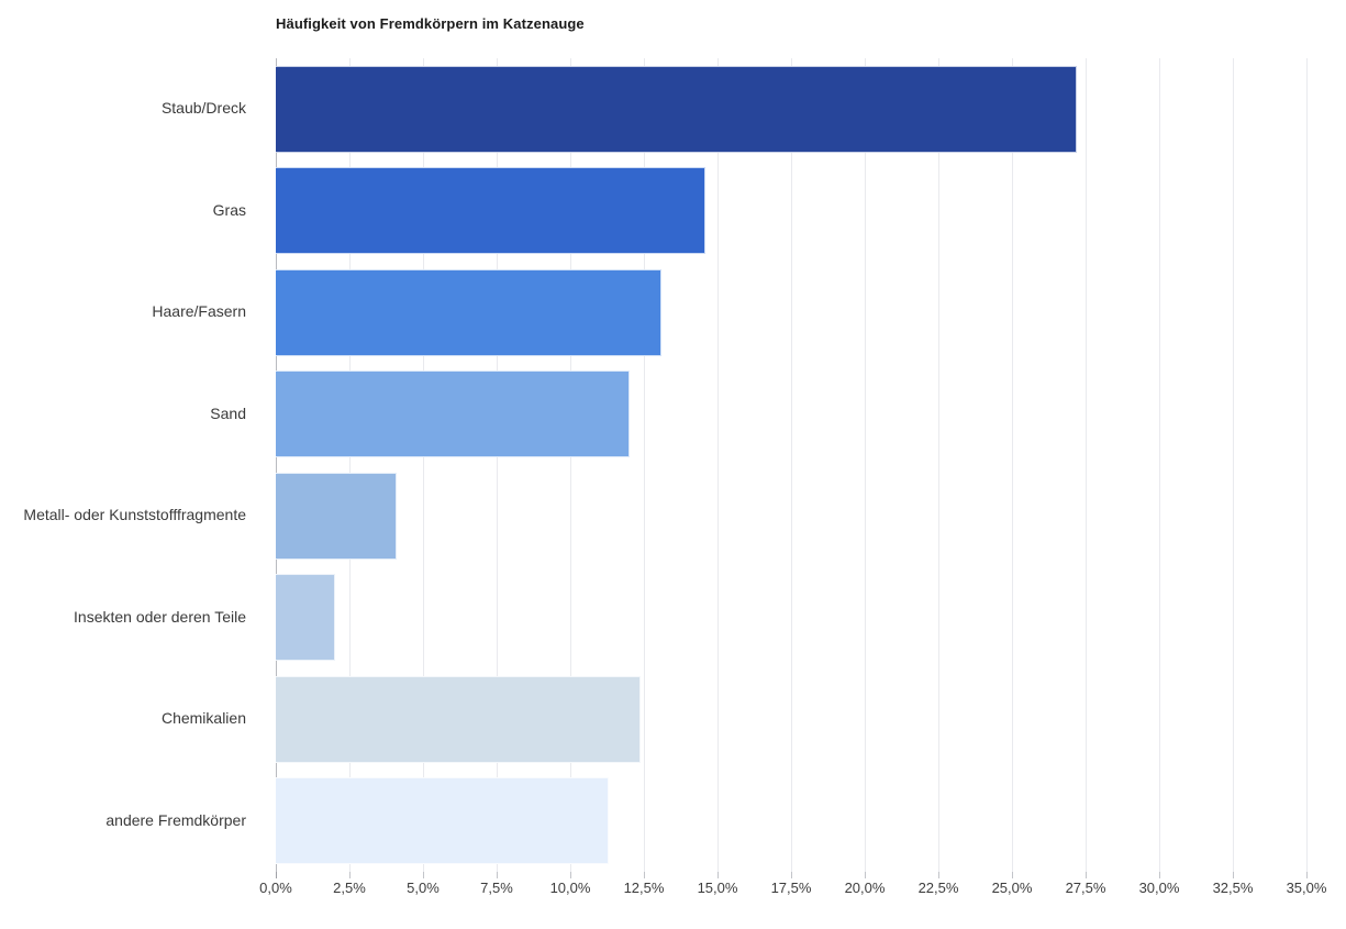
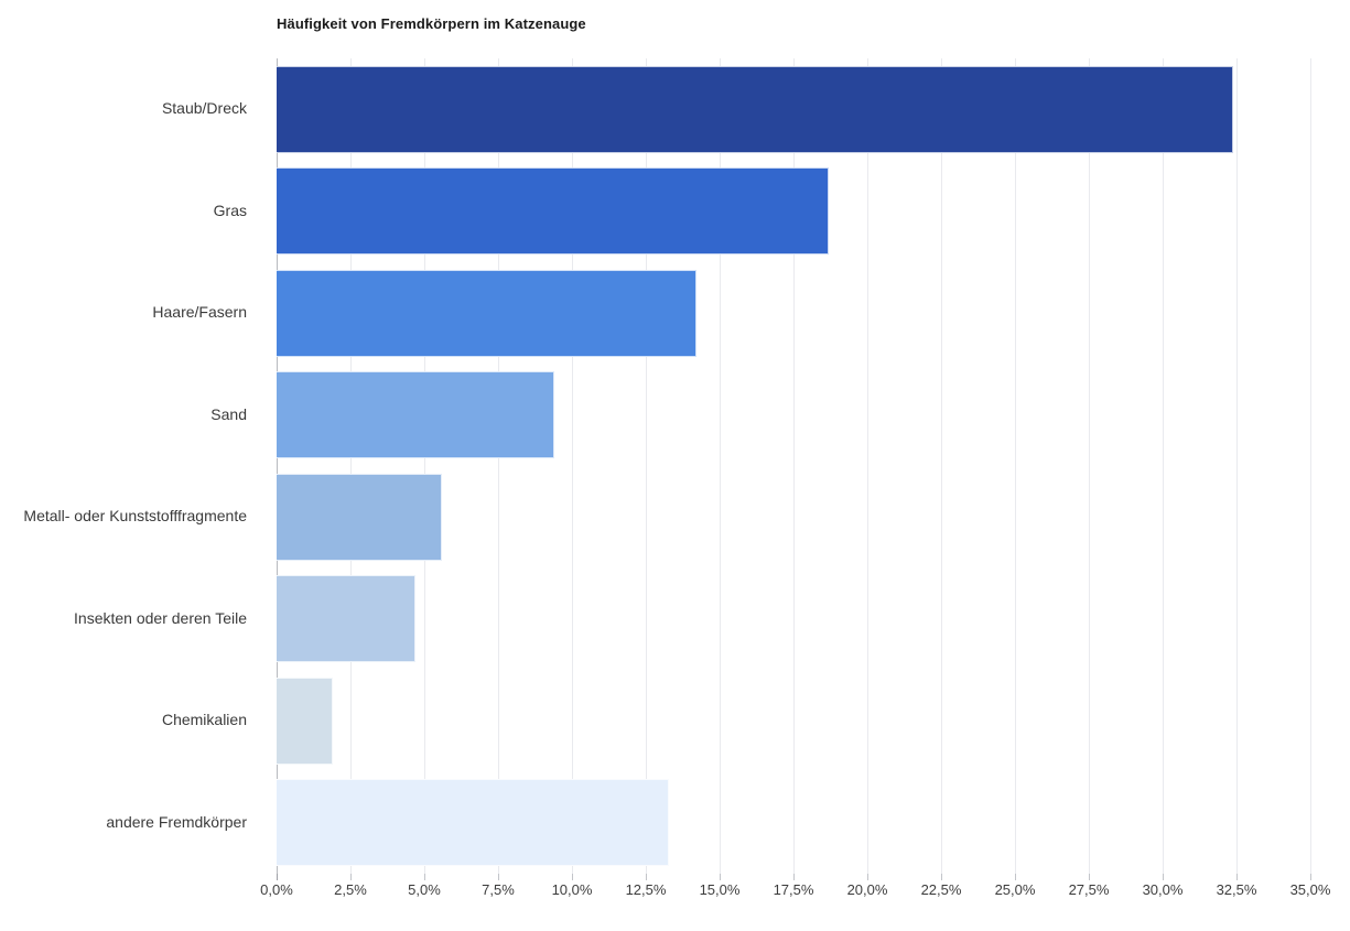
Staub/Dreck: 27,2% -> 32,4%
Gras: 14,6% -> 18,7%
Haare/Fasern: 13,1% -> 14,2%
Sand: 12,0% -> 9,4%
Metall- oder Kunststofffragmente: 4,1% -> 5,6%
Insekten oder deren Teile: 2,0% -> 4,7%
Chemikalien: 12,4% -> 1,9%
andere Fremdkörper: 11,3% -> 13,3%
